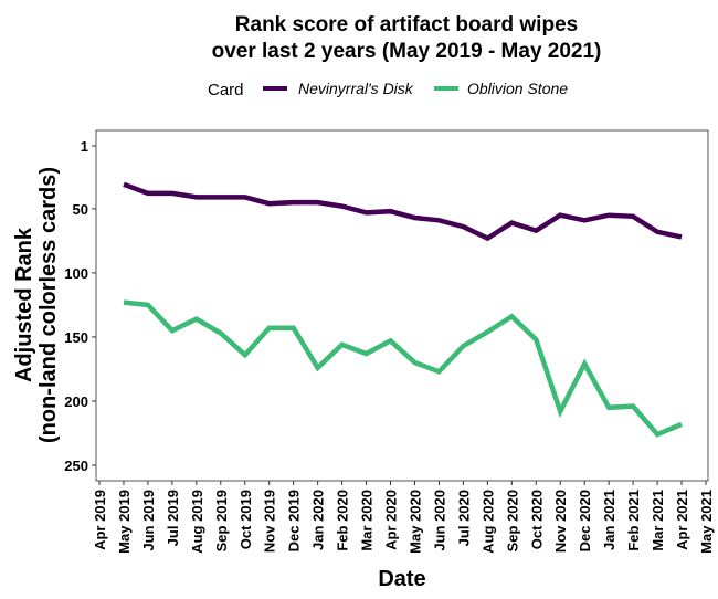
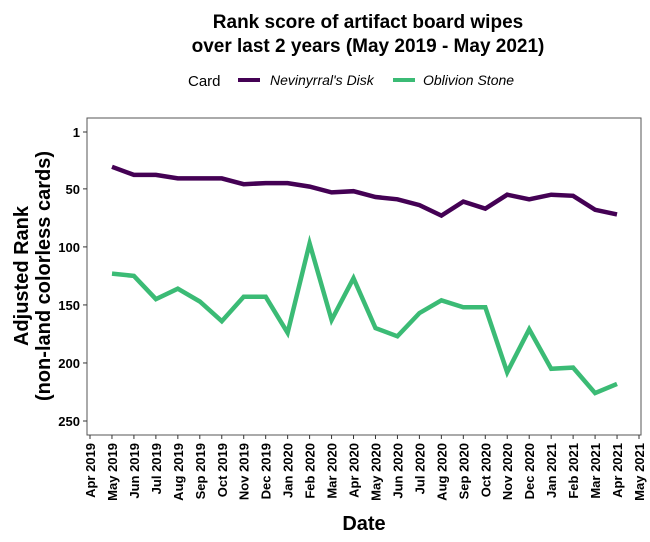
Oblivion Stone/Feb 2020: 156 -> 97
Oblivion Stone/Apr 2020: 153 -> 127
Oblivion Stone/Sep 2020: 134 -> 152
